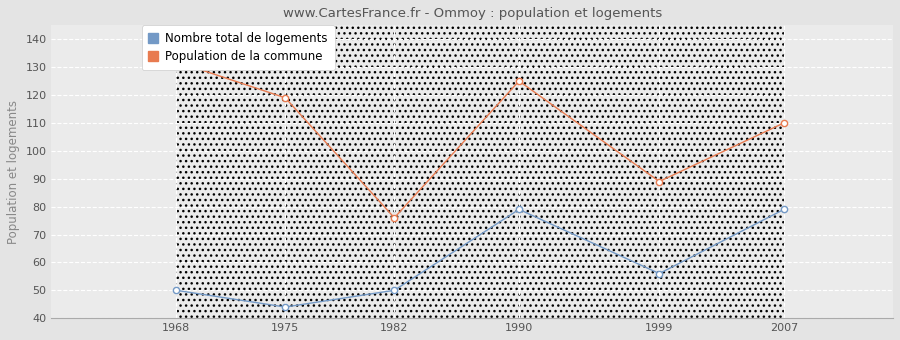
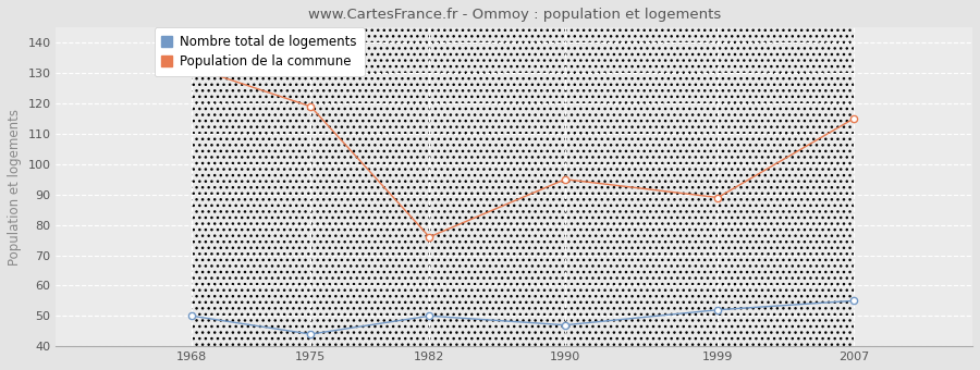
Nombre total de logements/1990: 79 -> 47
Population de la commune/1990: 125 -> 95
Nombre total de logements/1999: 56 -> 52
Nombre total de logements/2007: 79 -> 55
Population de la commune/2007: 110 -> 115
